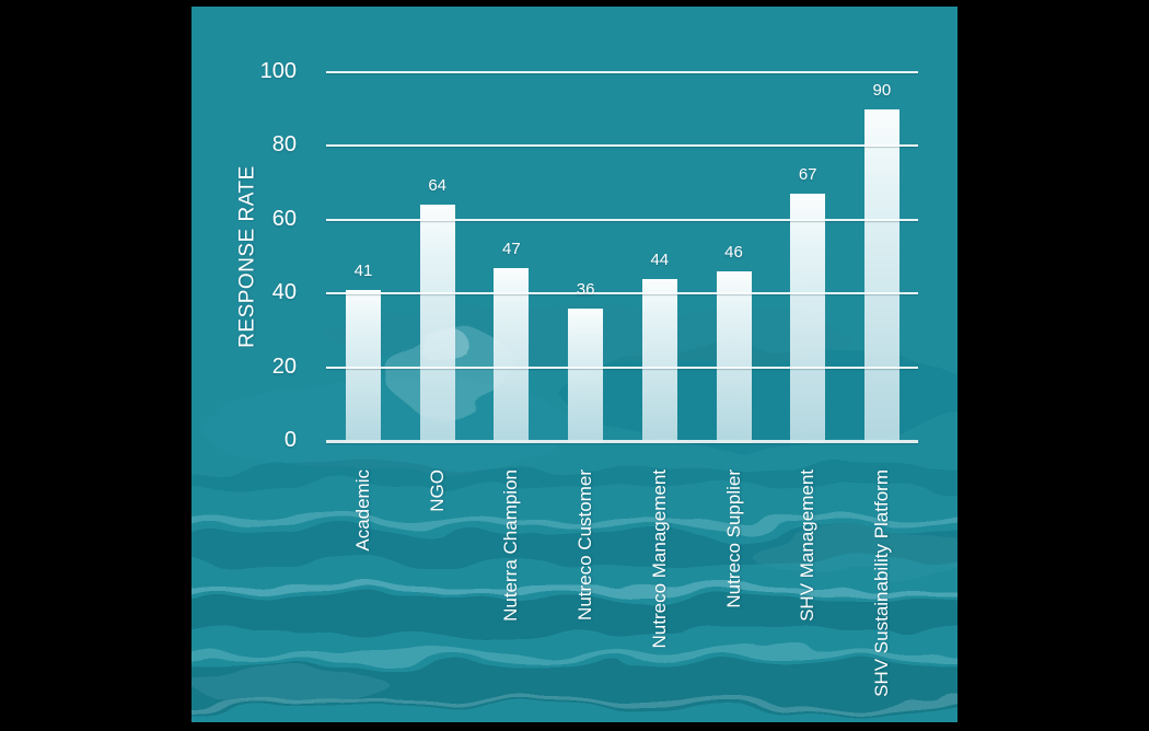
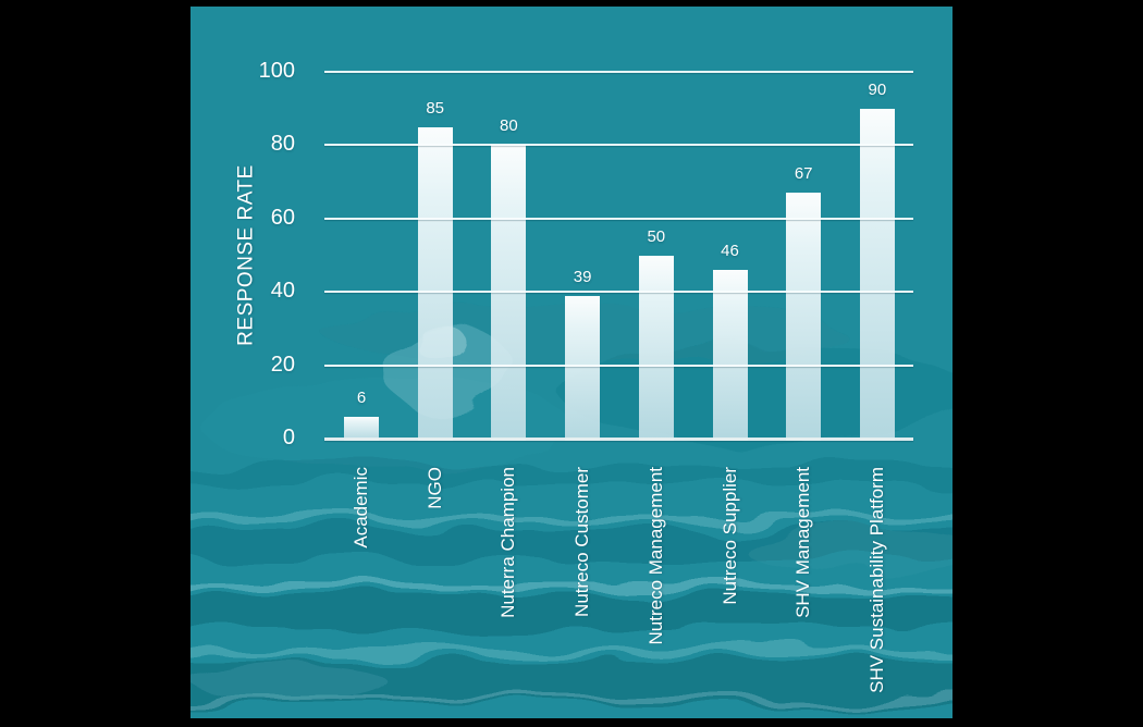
Academic: 41 -> 6
NGO: 64 -> 85
Nuterra Champion: 47 -> 80
Nutreco Customer: 36 -> 39
Nutreco Management: 44 -> 50
